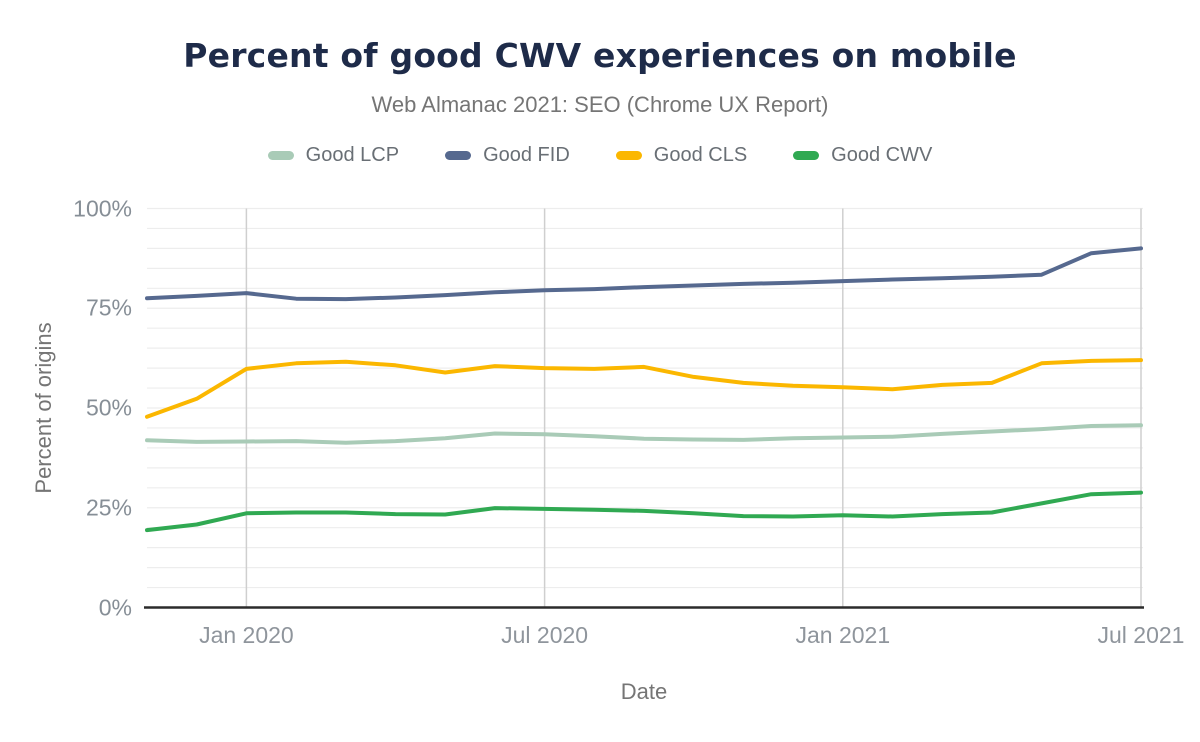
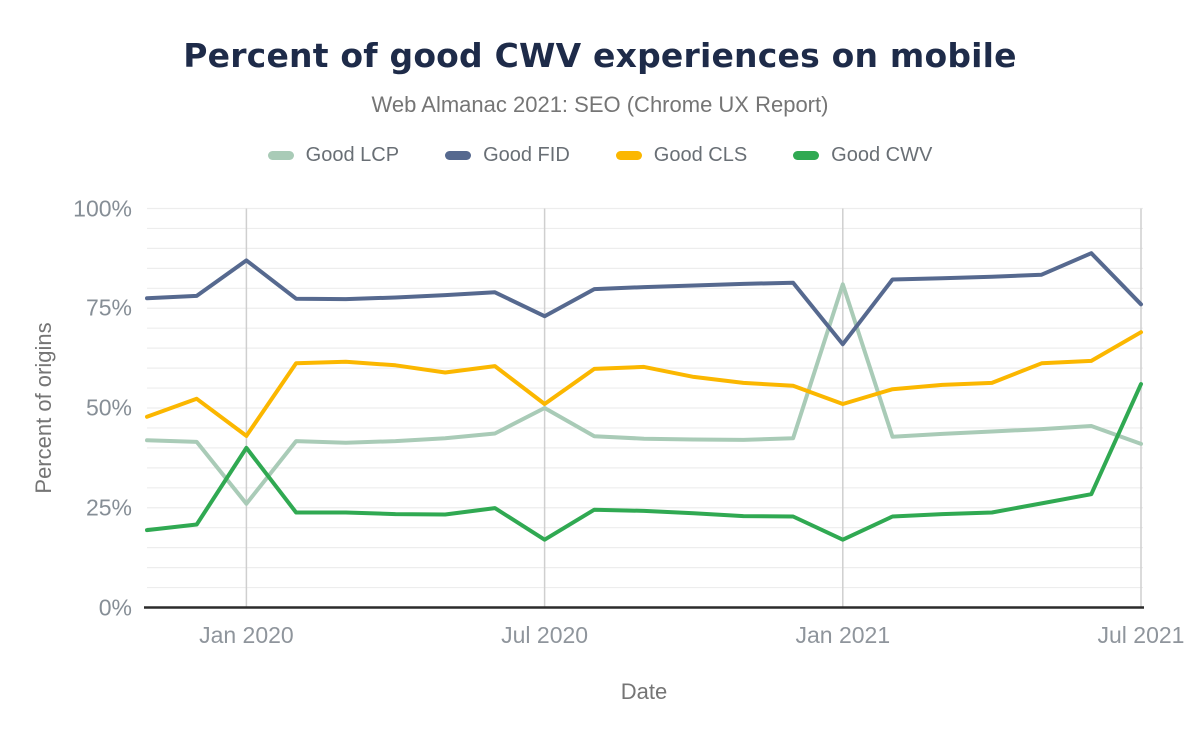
Good LCP/Jan 2020: 42% -> 26%
Good FID/Jan 2020: 79% -> 87%
Good CLS/Jan 2020: 60% -> 43%
Good CWV/Jan 2020: 24% -> 40%
Good LCP/Jul 2020: 43% -> 50%
Good FID/Jul 2020: 80% -> 73%
Good CLS/Jul 2020: 60% -> 51%
Good CWV/Jul 2020: 25% -> 17%
Good LCP/Jan 2021: 43% -> 81%
Good FID/Jan 2021: 82% -> 66%
Good CLS/Jan 2021: 55% -> 51%
Good CWV/Jan 2021: 23% -> 17%
Good LCP/Jul 2021: 46% -> 41%
Good FID/Jul 2021: 90% -> 76%
Good CLS/Jul 2021: 62% -> 69%
Good CWV/Jul 2021: 29% -> 56%
